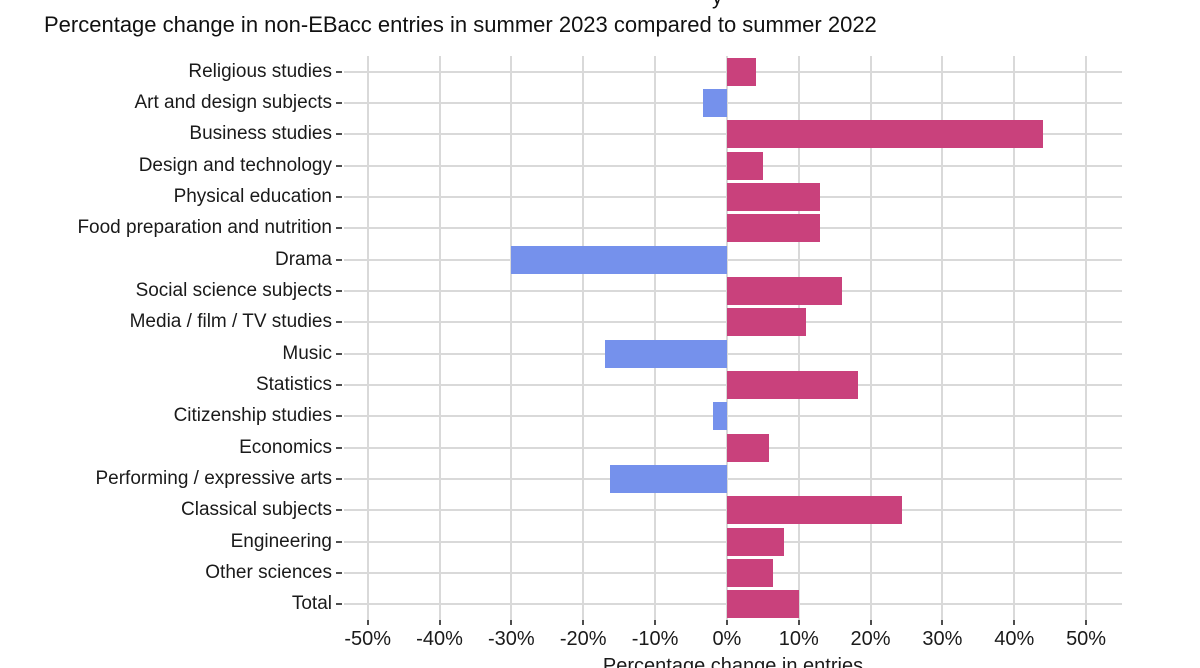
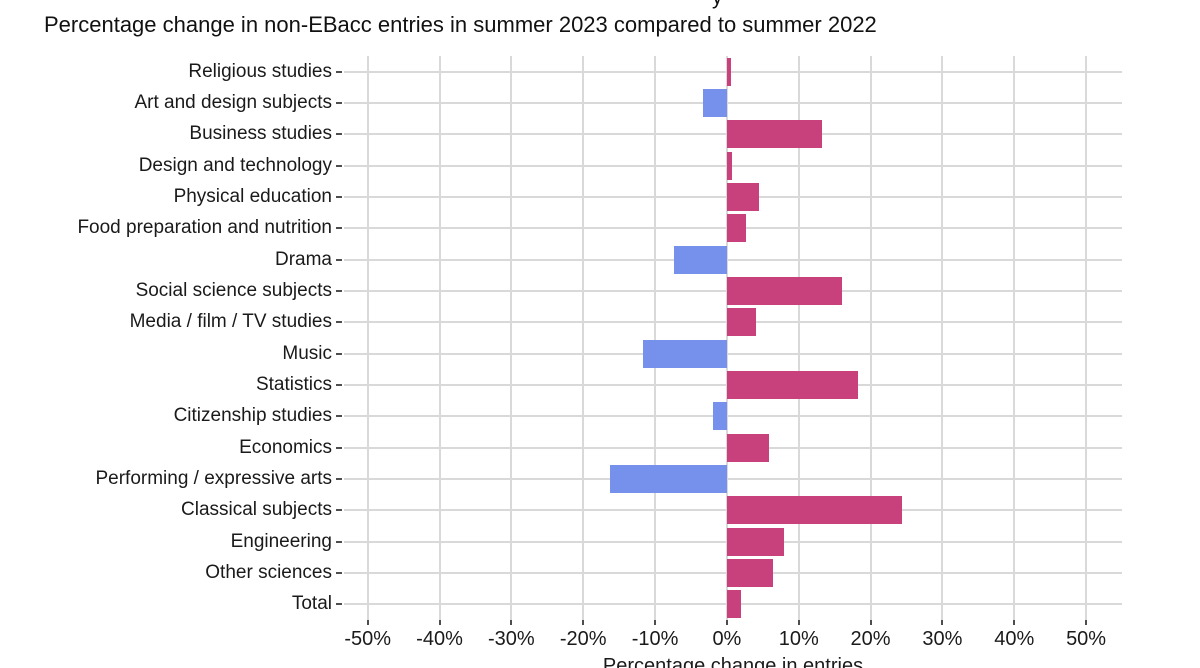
Religious studies: 4% -> 1%
Business studies: 44% -> 13%
Design and technology: 5% -> 1%
Physical education: 13% -> 4%
Food preparation and nutrition: 13% -> 3%
Drama: -30% -> -7%
Media / film / TV studies: 11% -> 4%
Music: -17% -> -12%
Total: 10% -> 2%
